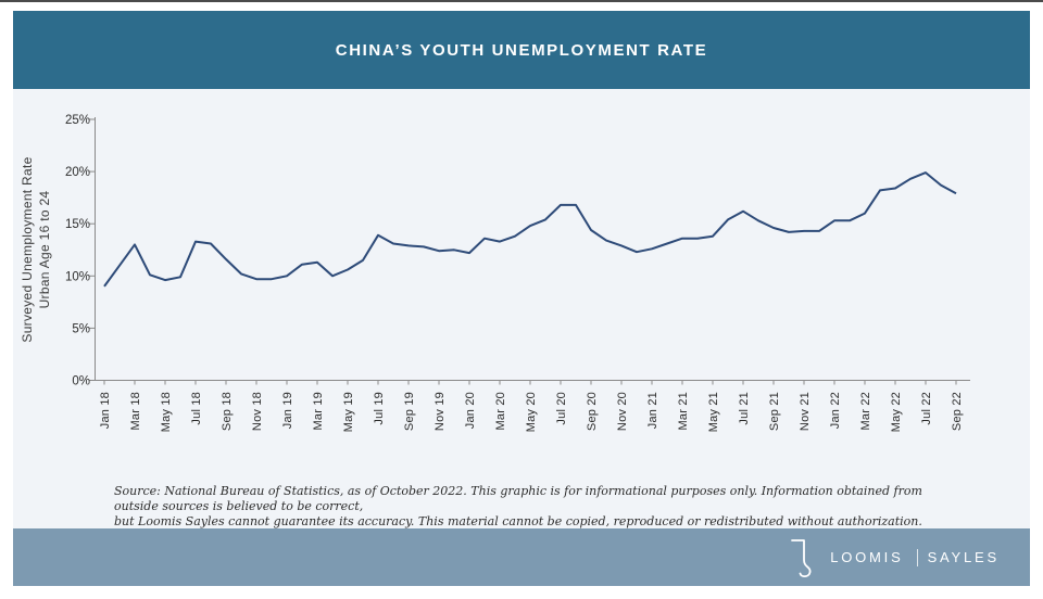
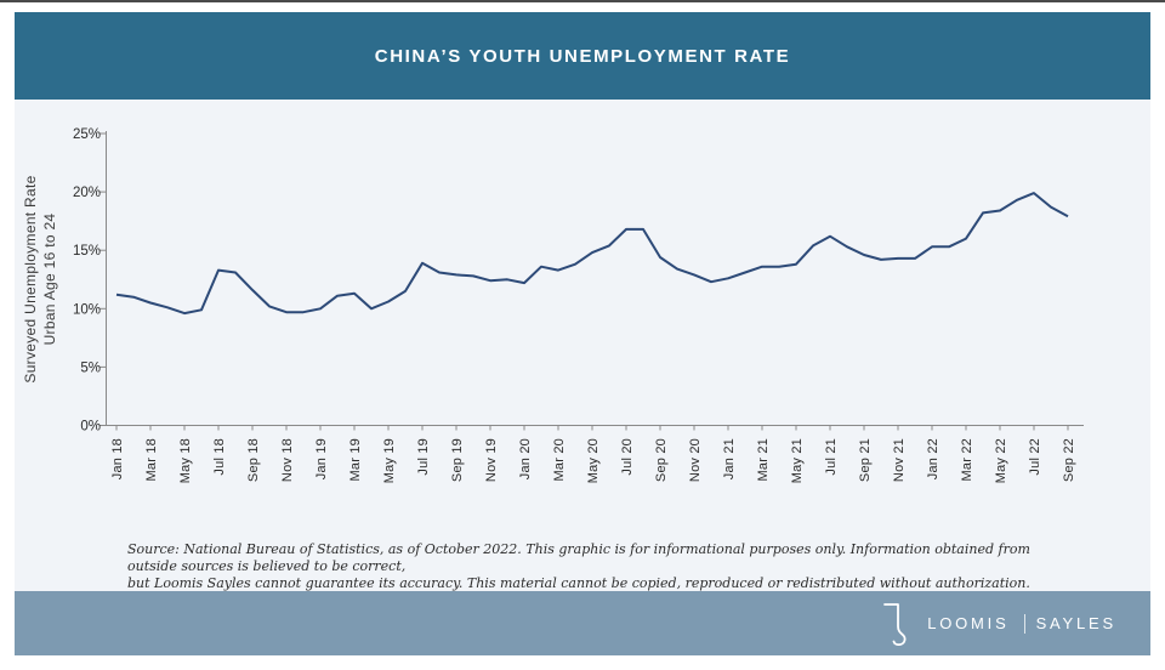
Jan 18: 9% -> 11%
Mar 18: 13% -> 10%
